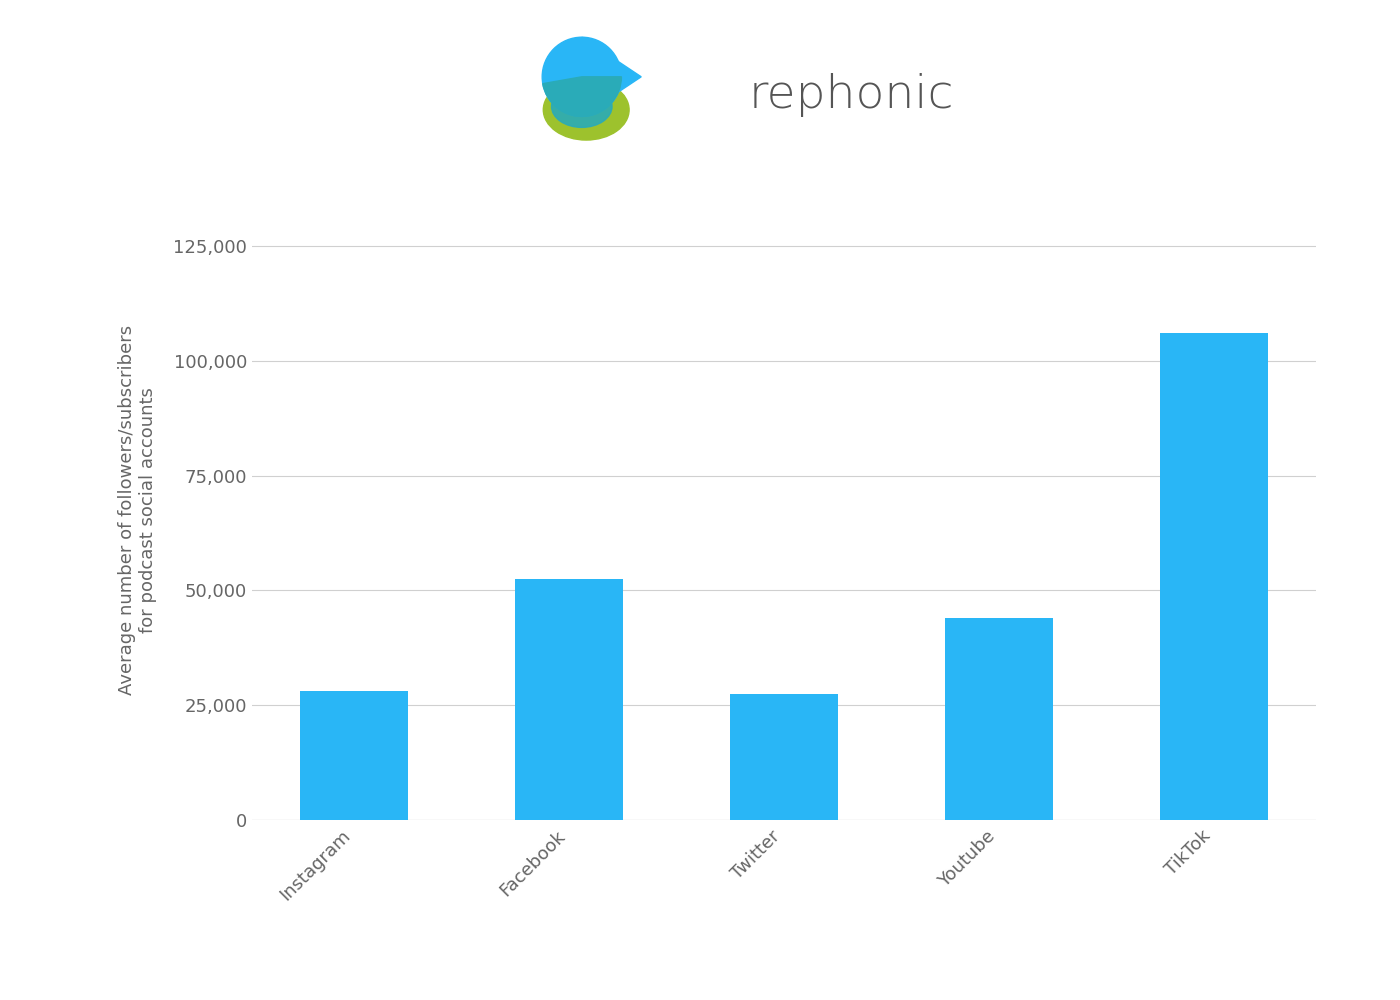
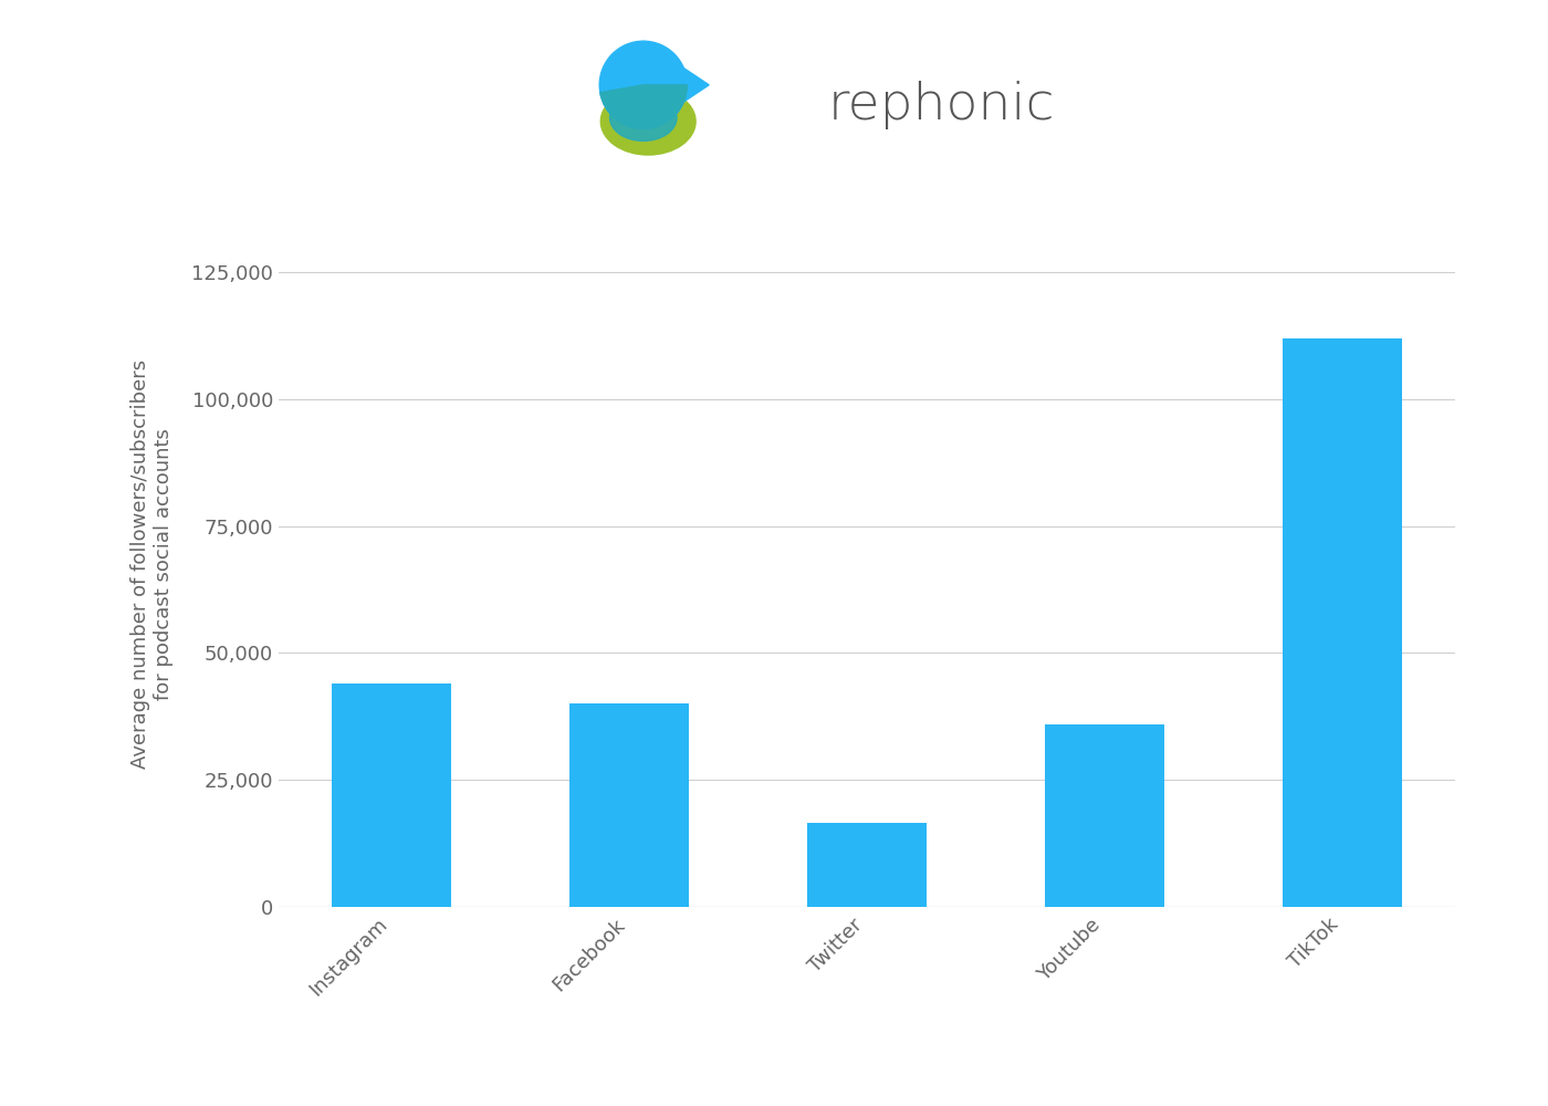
Instagram: 28,000 -> 44,000
Facebook: 52,500 -> 40,000
Twitter: 27,500 -> 16,500
Youtube: 44,000 -> 36,000
TikTok: 106,000 -> 112,000
